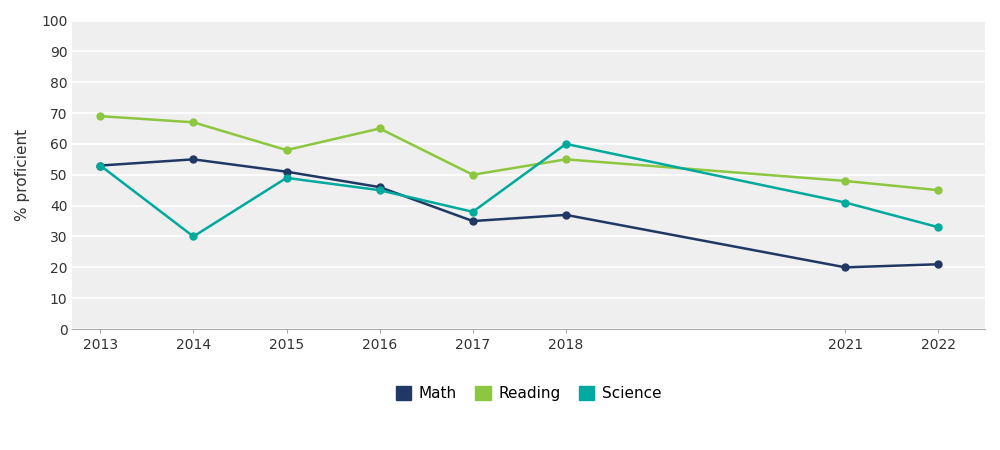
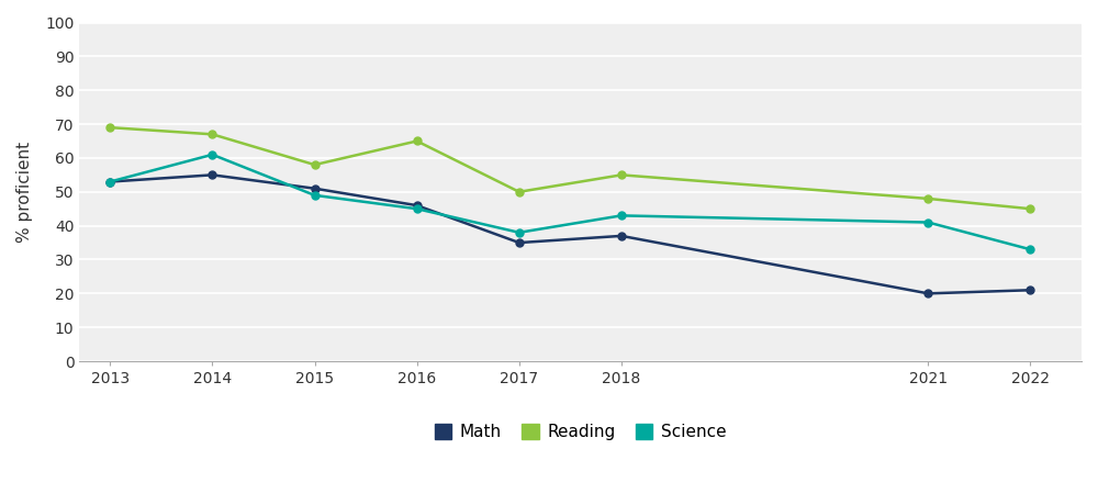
Science/2014: 30 -> 61
Science/2018: 60 -> 43
